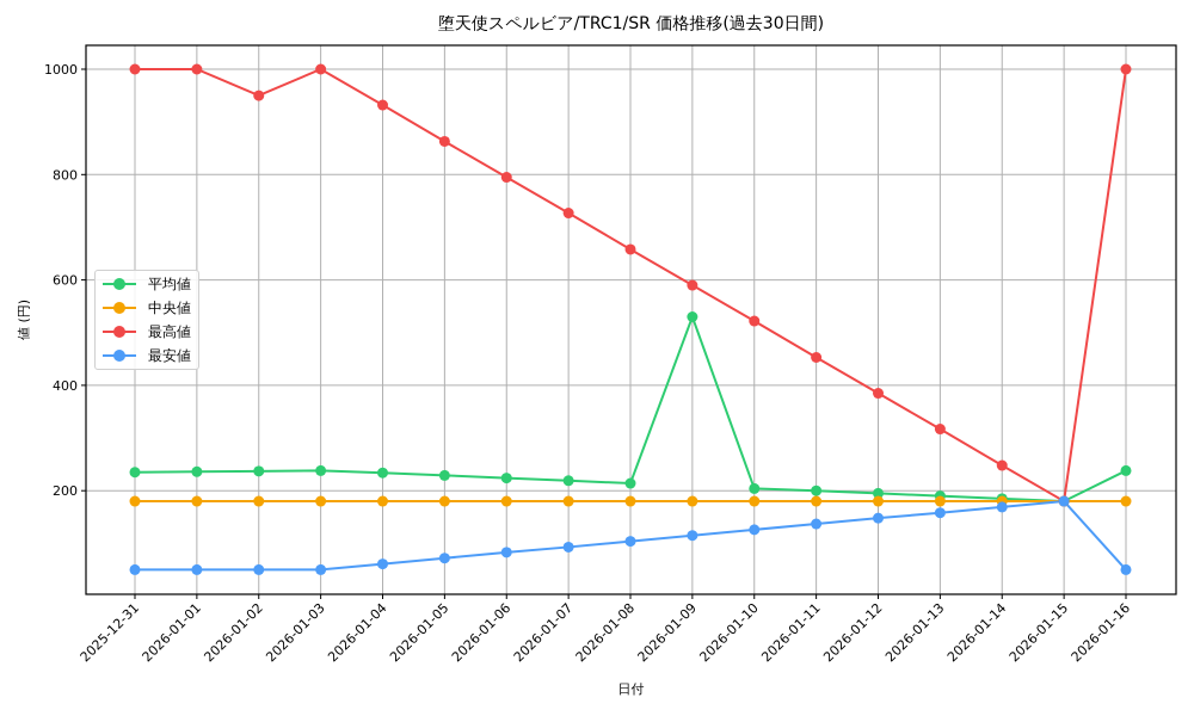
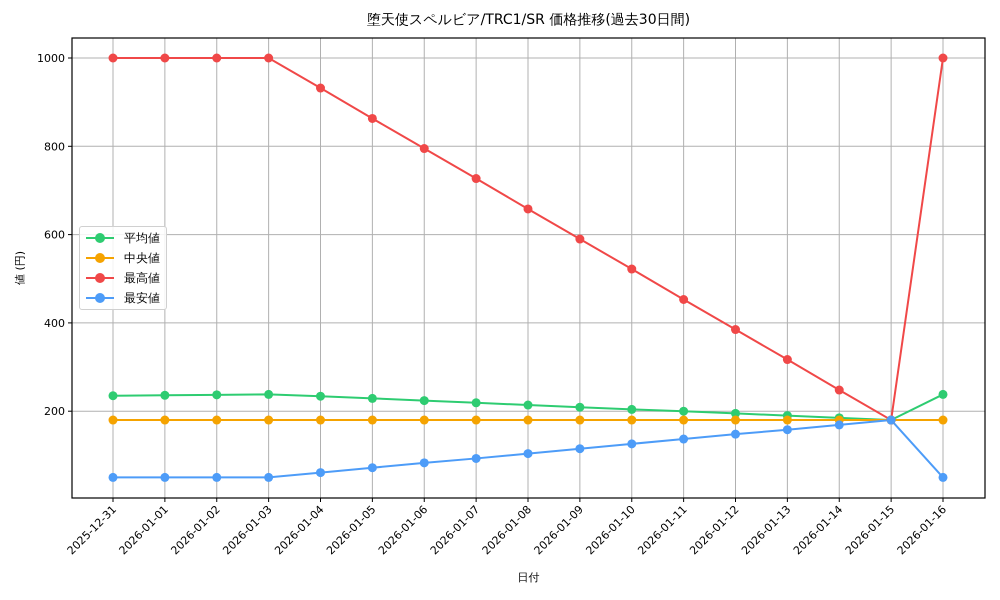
最高値/2026-01-02: 950 -> 1000
平均値/2026-01-09: 530 -> 210
